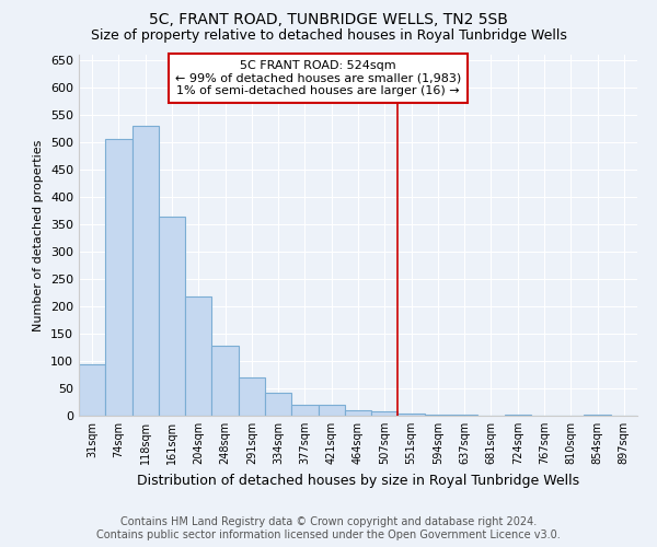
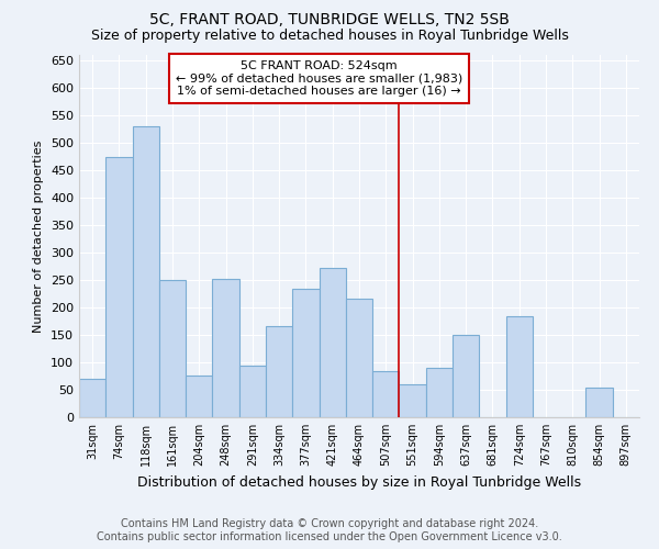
31sqm: 95 -> 70
74sqm: 507 -> 474
161sqm: 365 -> 250
204sqm: 218 -> 76
248sqm: 128 -> 252
291sqm: 70 -> 94
334sqm: 43 -> 166
377sqm: 20 -> 234
421sqm: 20 -> 272
464sqm: 10 -> 216
507sqm: 8 -> 84
551sqm: 5 -> 60
594sqm: 3 -> 90
637sqm: 2 -> 150
724sqm: 2 -> 184
854sqm: 3 -> 54
